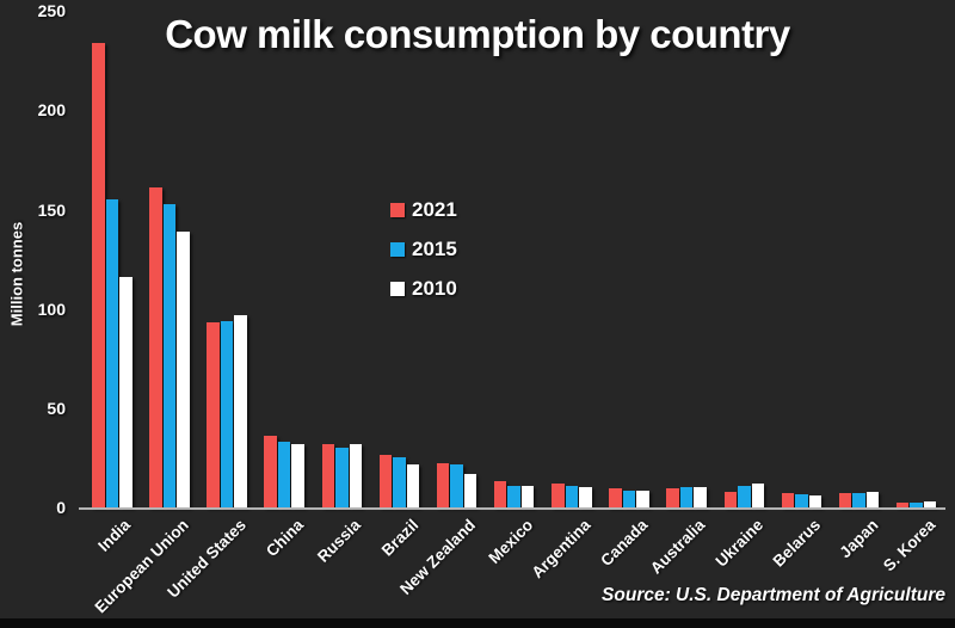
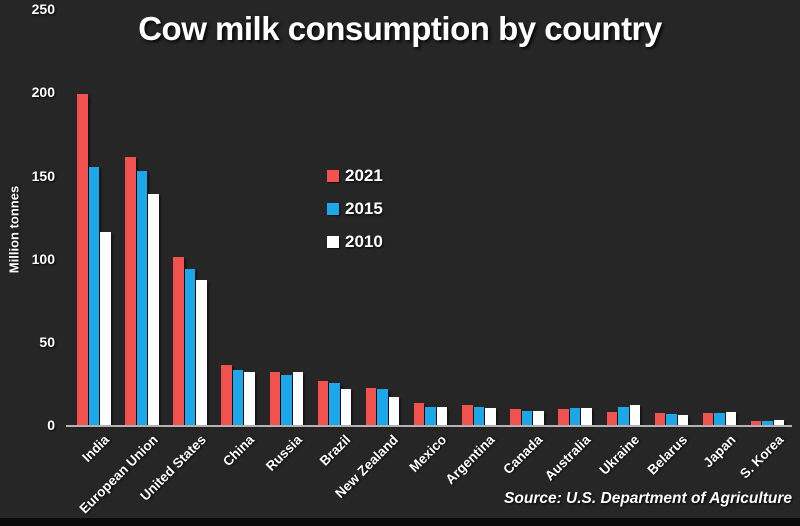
2021/India: 234 -> 199
2021/United States: 93 -> 101
2010/United States: 97 -> 87
